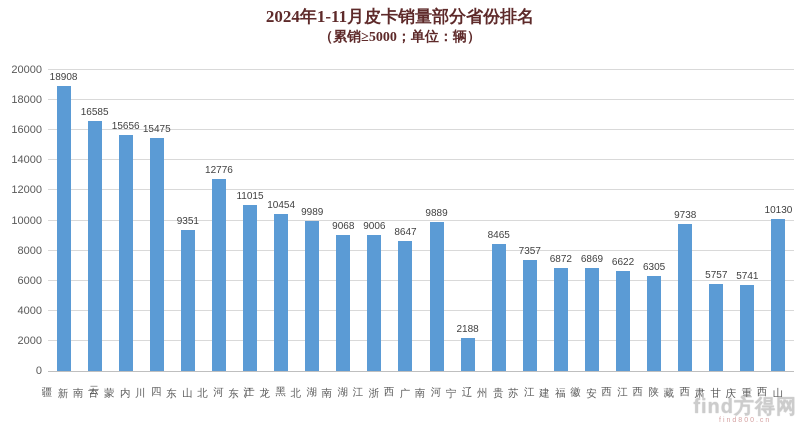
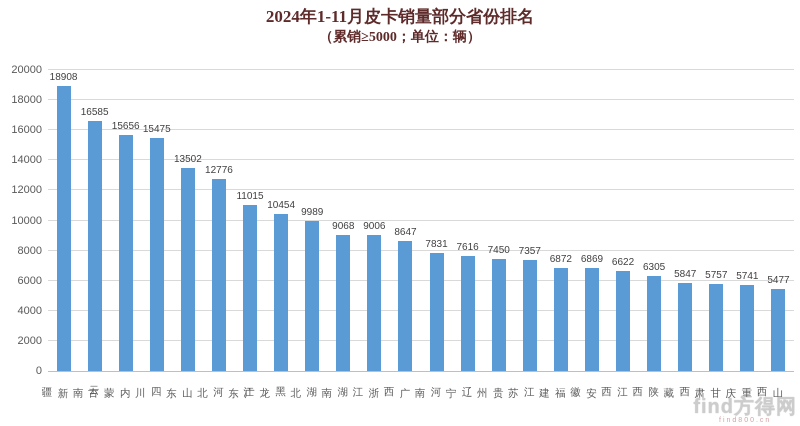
山东: 9351 -> 13502
河南: 9889 -> 7831
辽宁: 2188 -> 7616
贵州: 8465 -> 7450
西藏: 9738 -> 5847
山西: 10130 -> 5477
